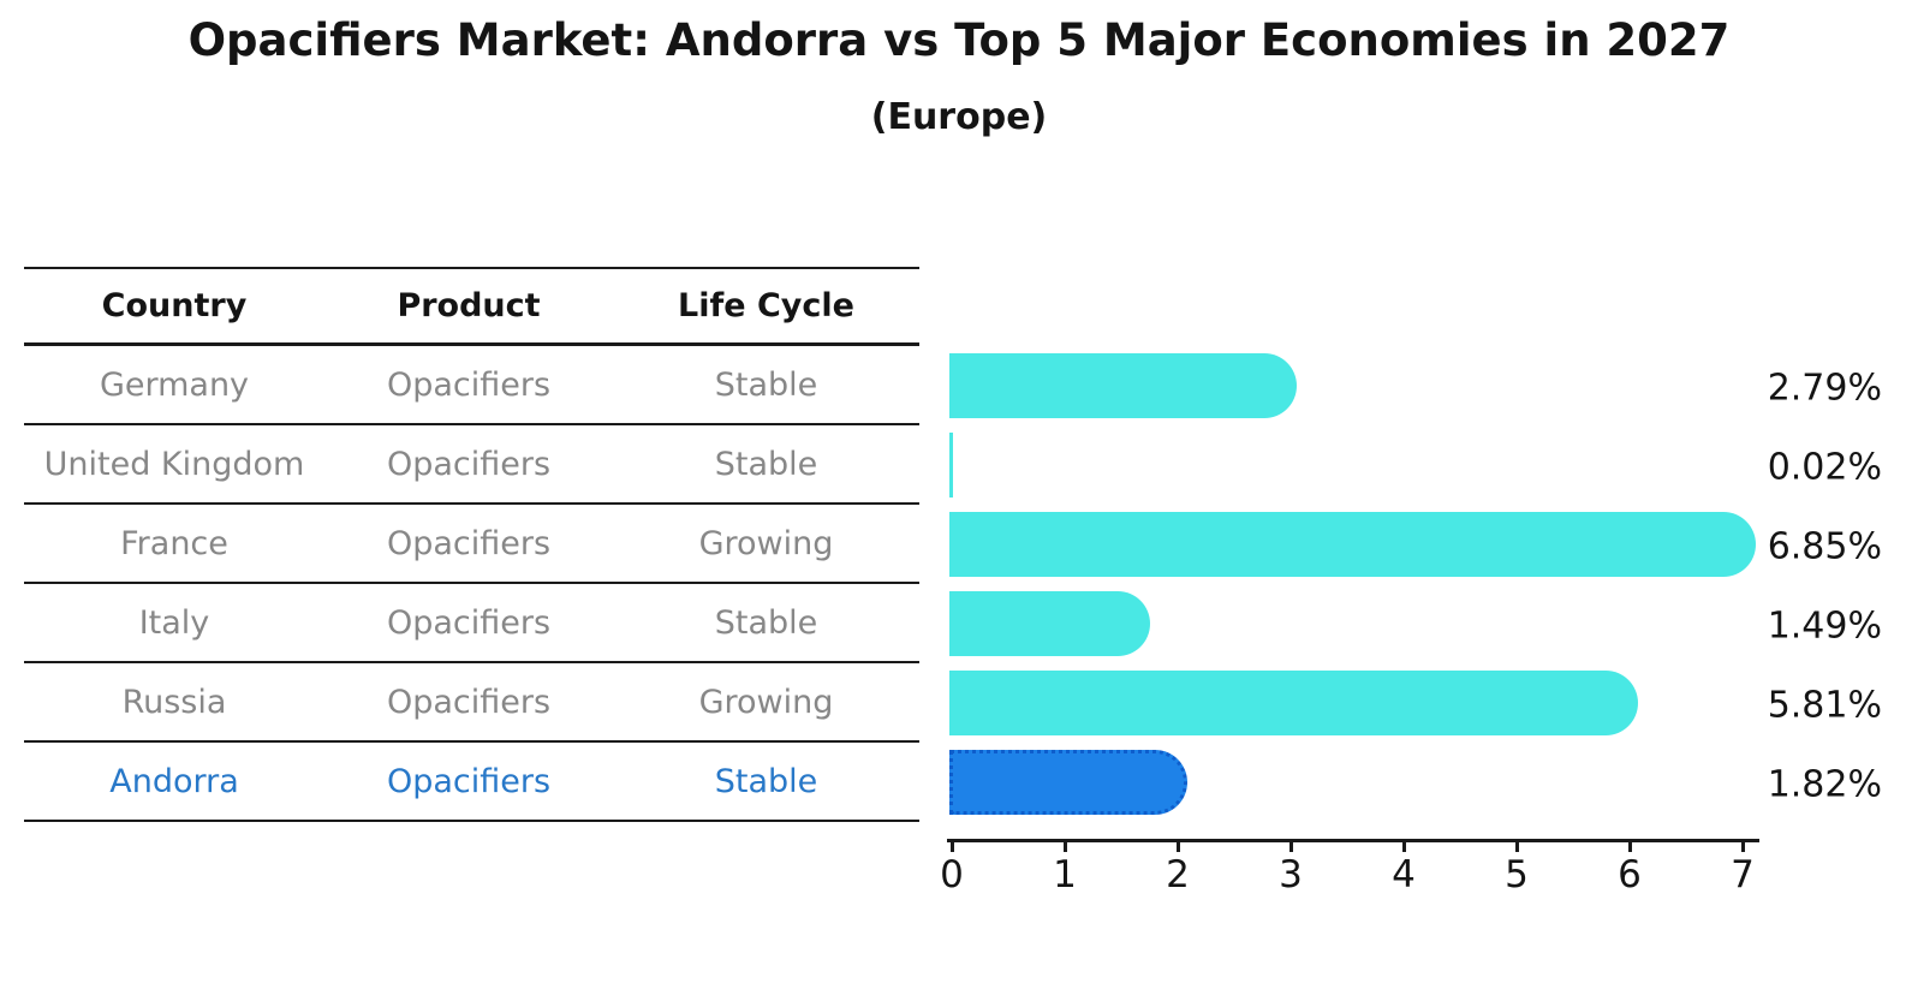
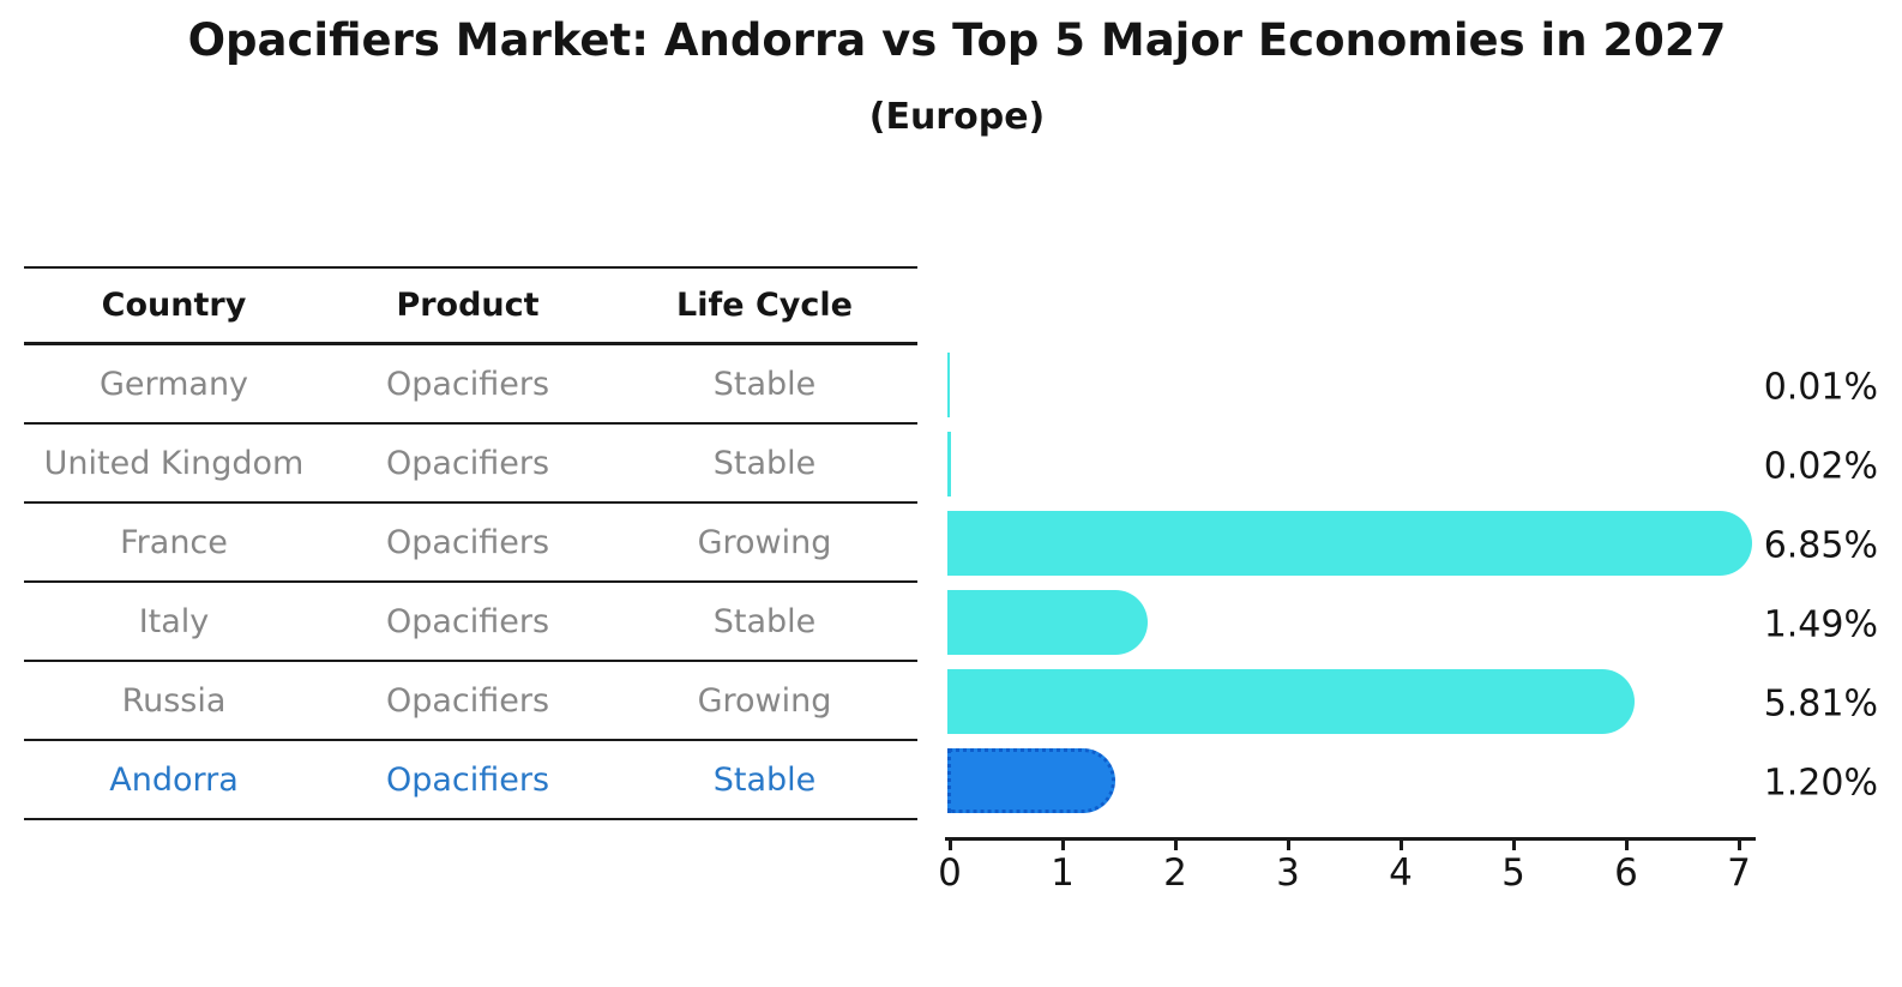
Germany: 2.79% -> 0.01%
Andorra: 1.82% -> 1.20%
